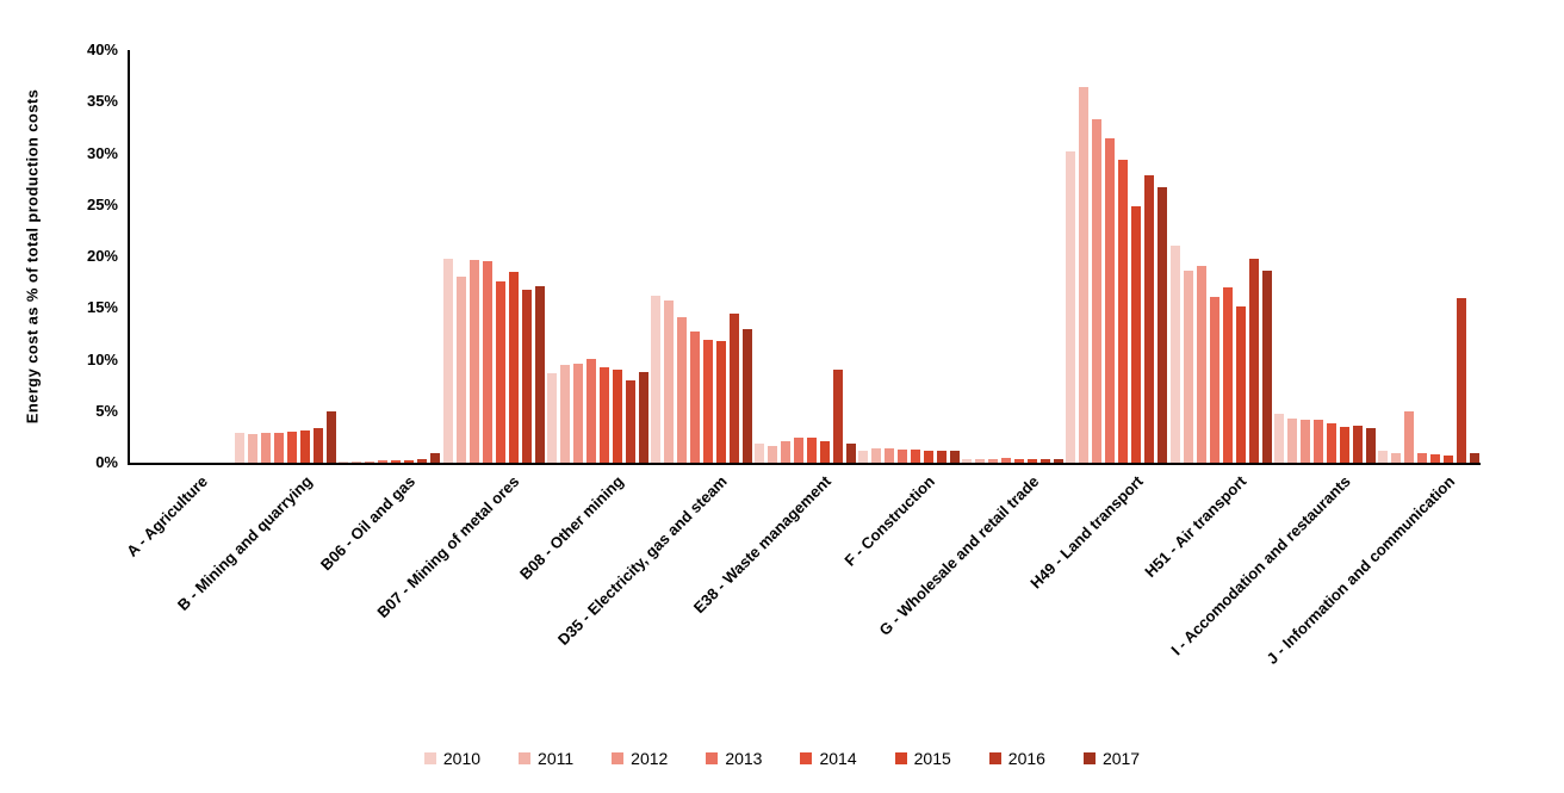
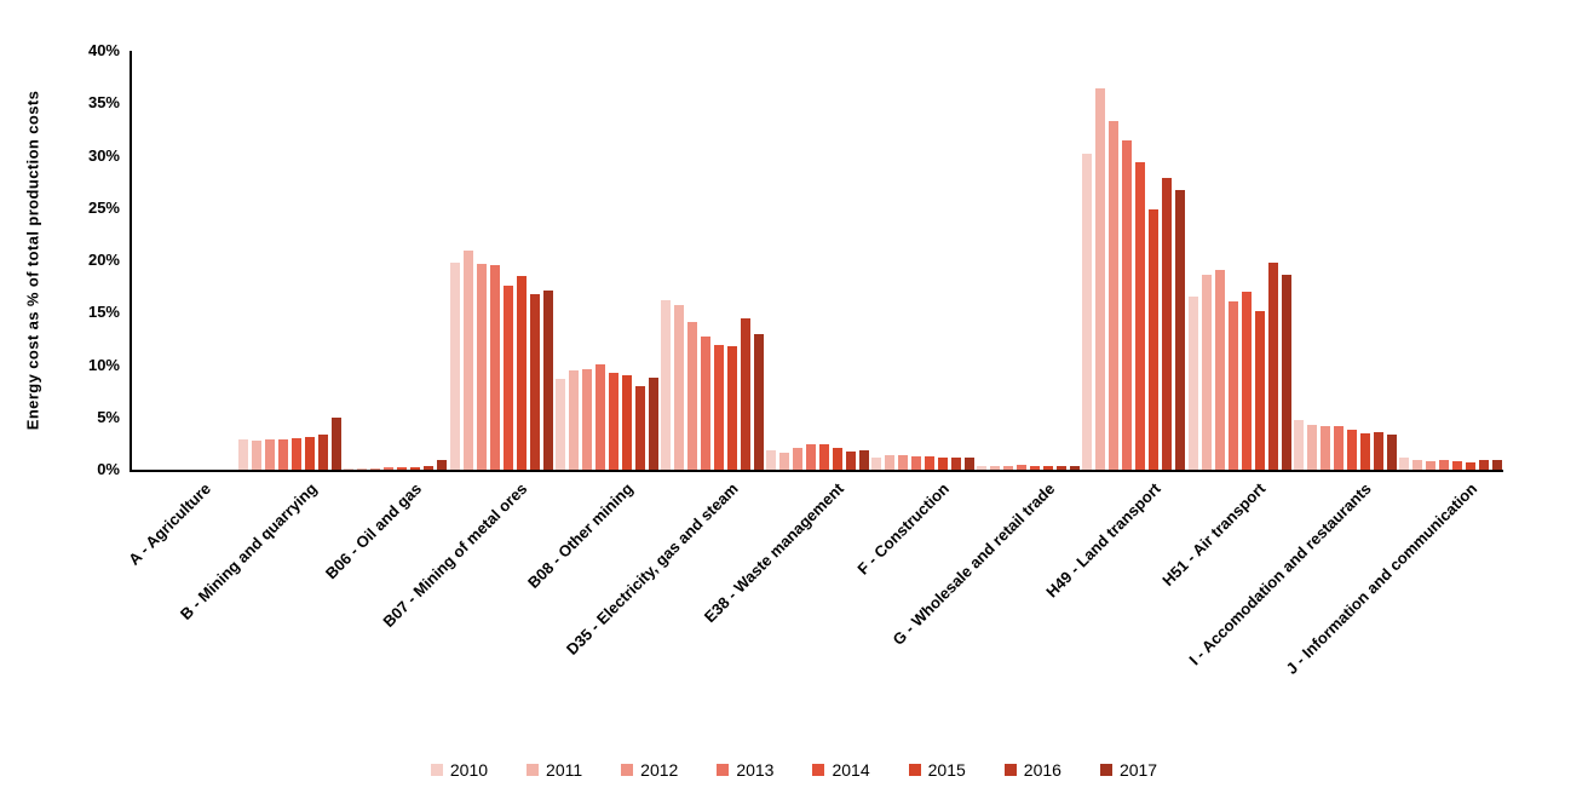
2011/B07 - Mining of metal ores: 18% -> 21%
2016/E38 - Waste management: 9% -> 2%
2010/H51 - Air transport: 21% -> 16%
2012/J - Information and communication: 5% -> 1%
2016/J - Information and communication: 16% -> 1%
